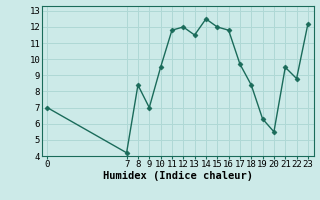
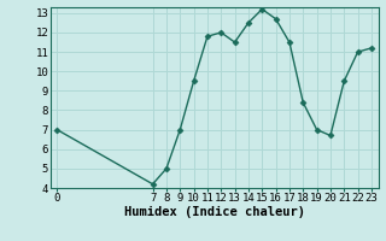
8: 8.4 -> 5.0
15: 12.0 -> 13.2
16: 11.8 -> 12.7
17: 9.7 -> 11.5
19: 6.3 -> 7.0
20: 5.5 -> 6.7
22: 8.8 -> 11.0
23: 12.2 -> 11.2
